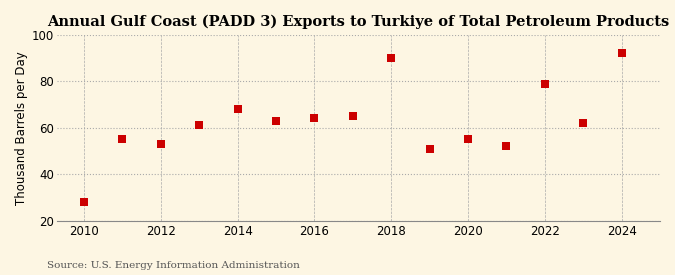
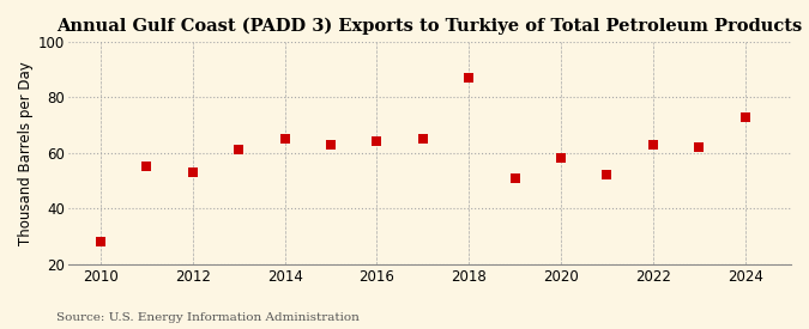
2014: 68 -> 65
2018: 90 -> 87
2020: 55 -> 58
2022: 79 -> 63
2024: 92 -> 73
